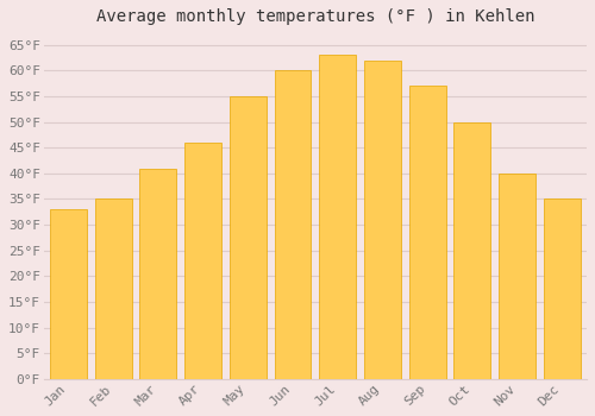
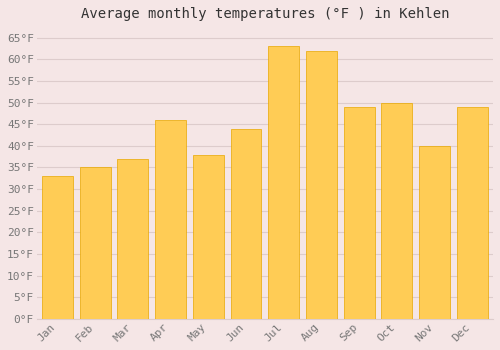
Mar: 41°F -> 37°F
May: 55°F -> 38°F
Jun: 60°F -> 44°F
Sep: 57°F -> 49°F
Dec: 35°F -> 49°F
